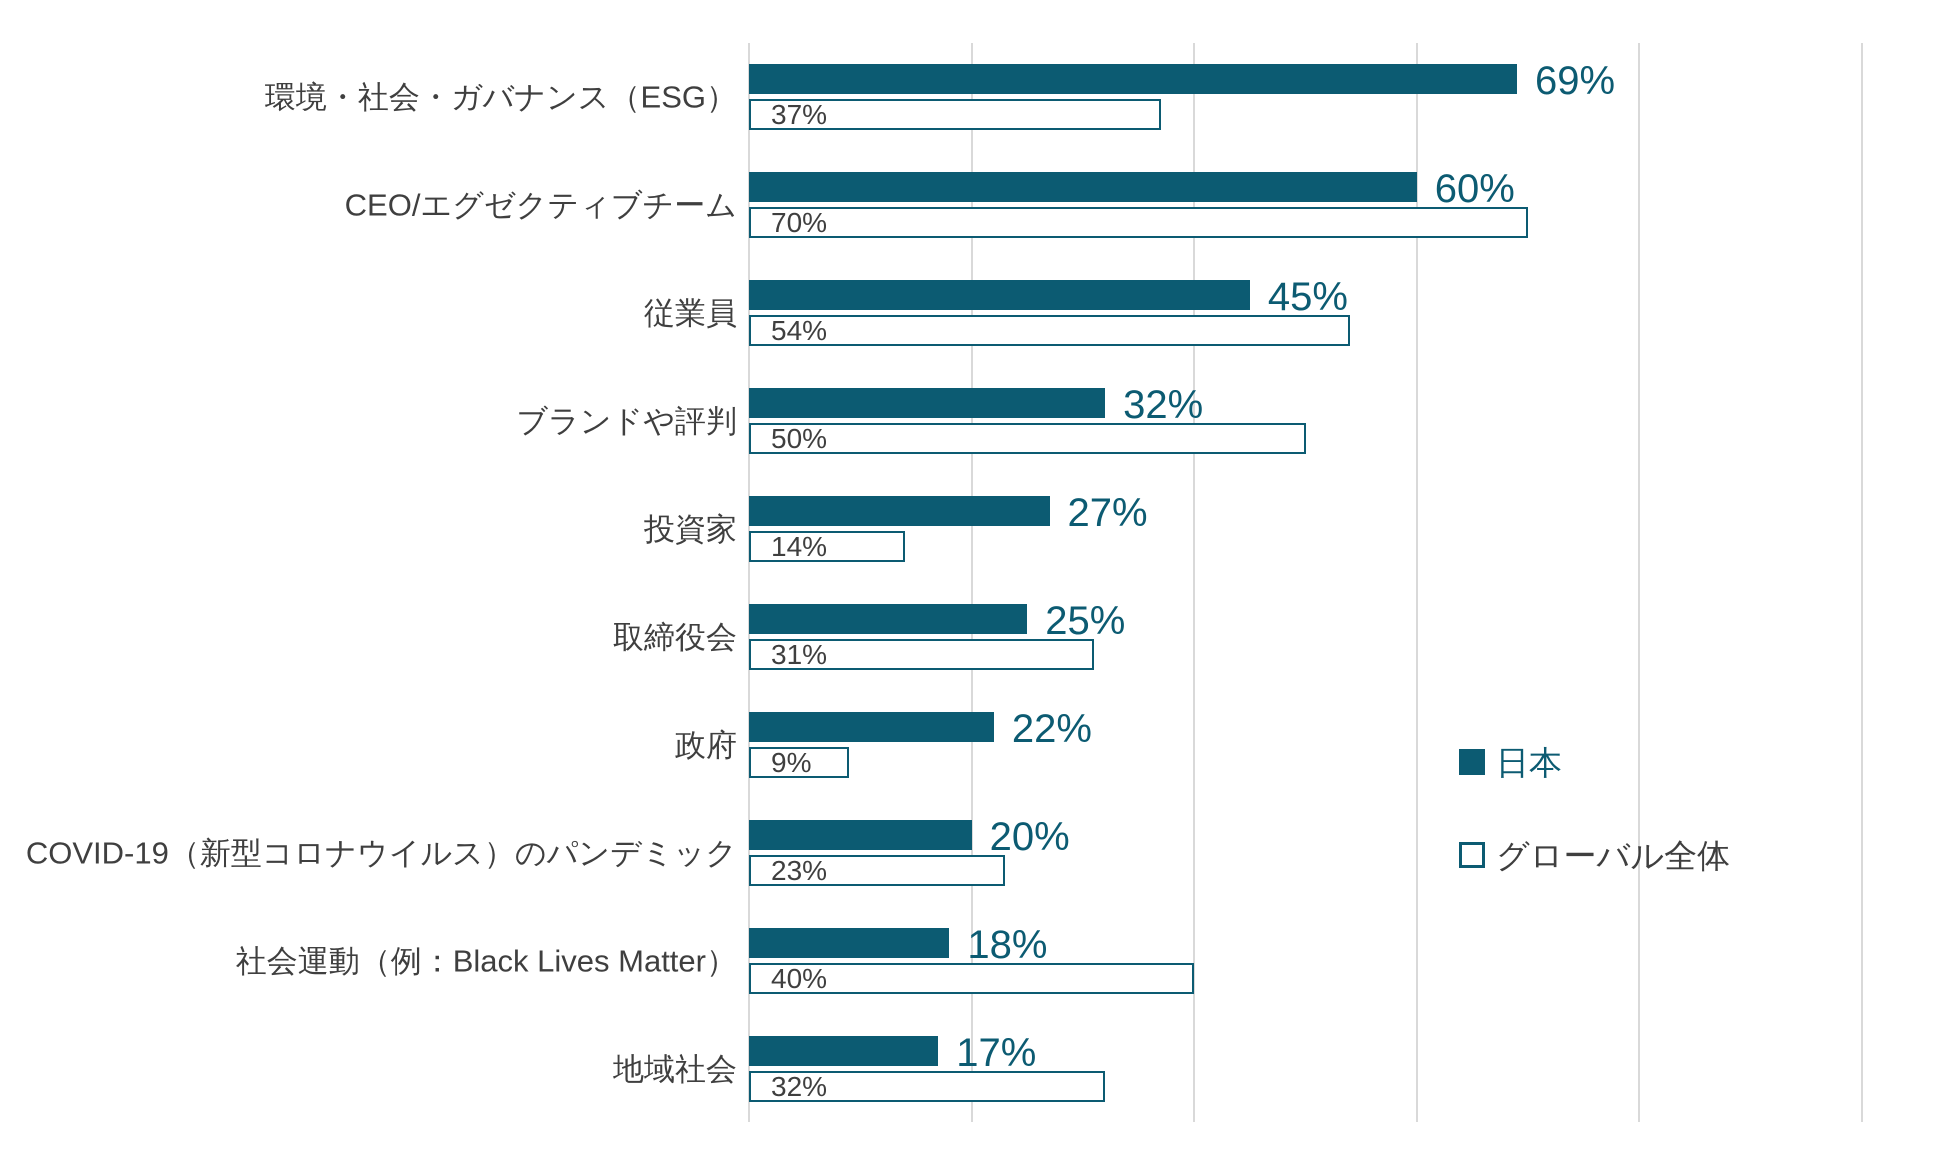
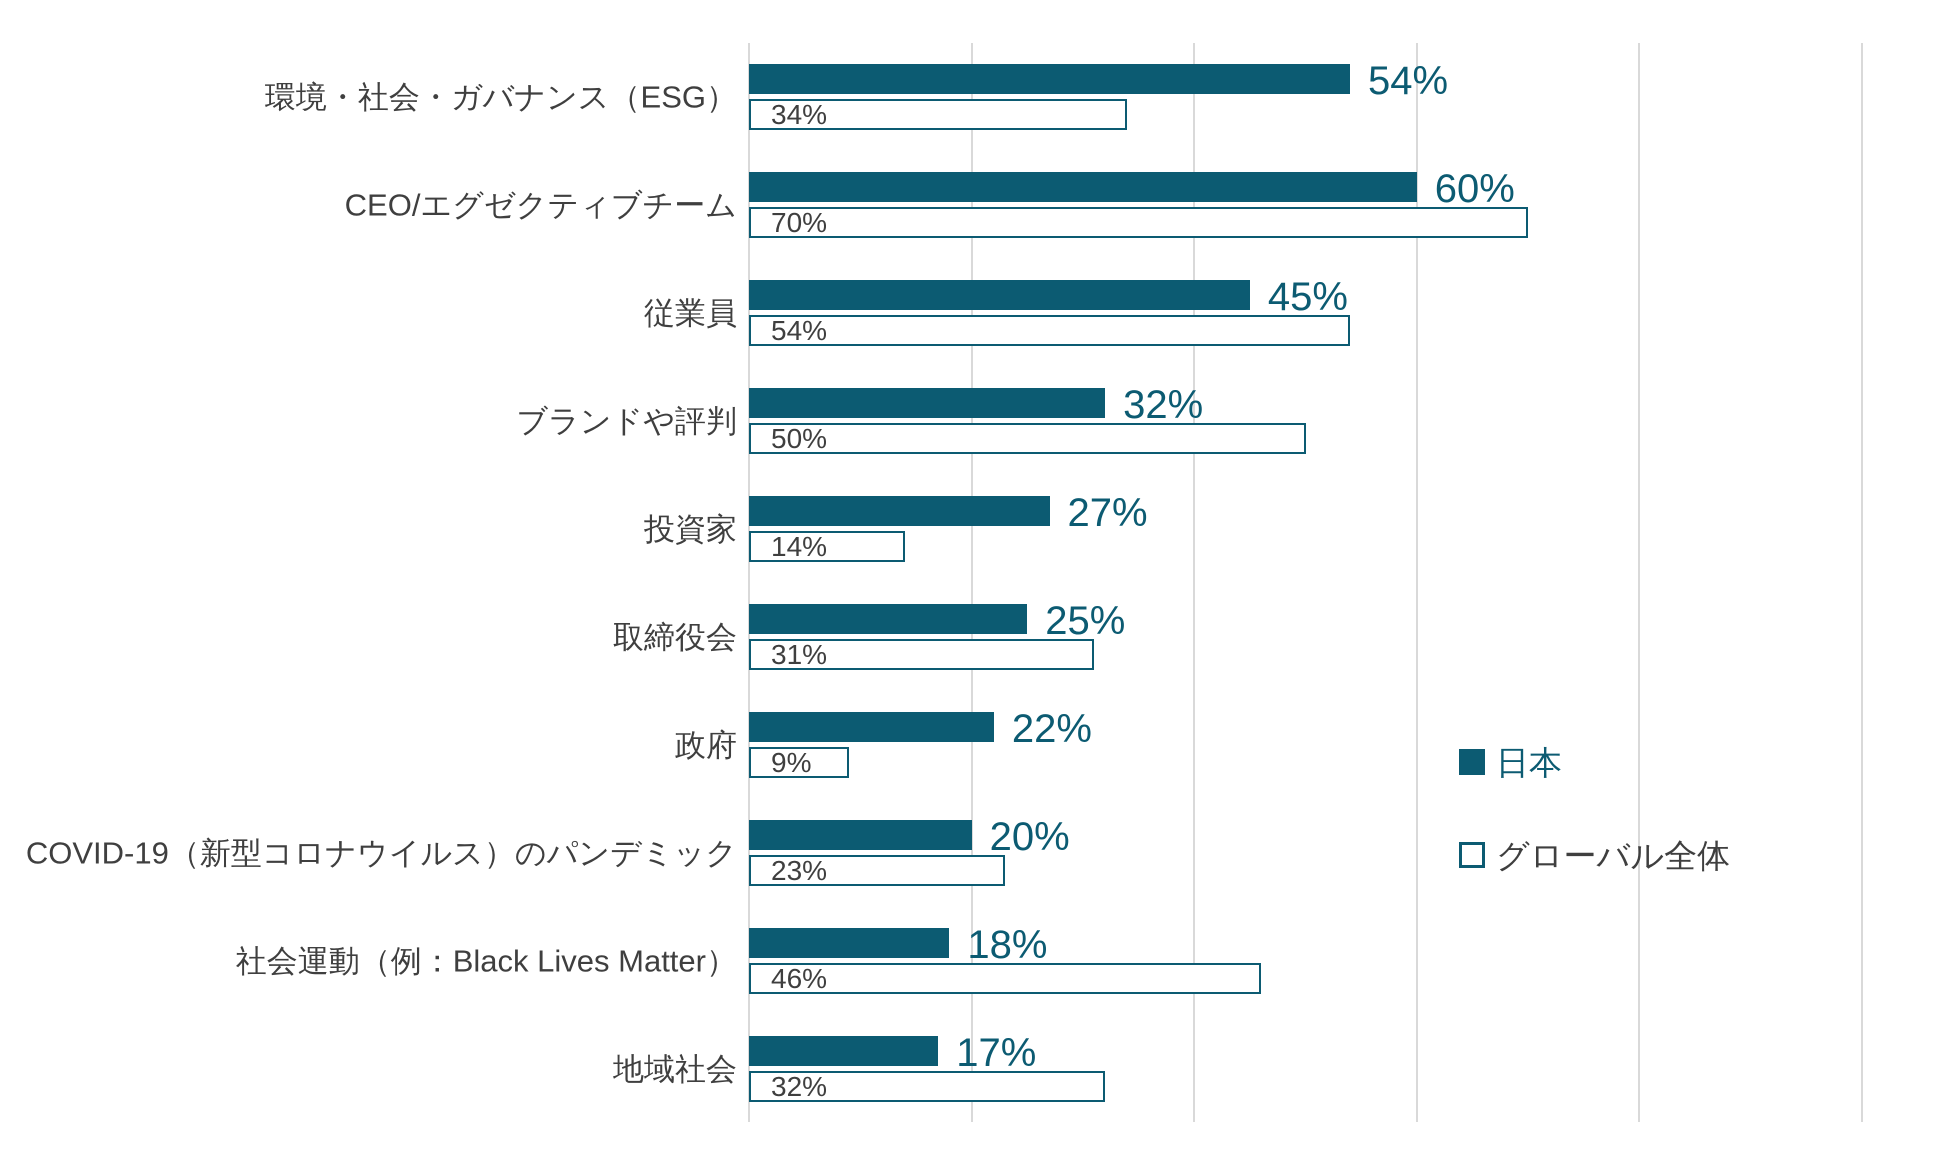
日本/環境・社会・ガバナンス（ESG）: 69% -> 54%
グローバル全体/環境・社会・ガバナンス（ESG）: 37% -> 34%
グローバル全体/社会運動（例：Black Lives Matter）: 40% -> 46%
